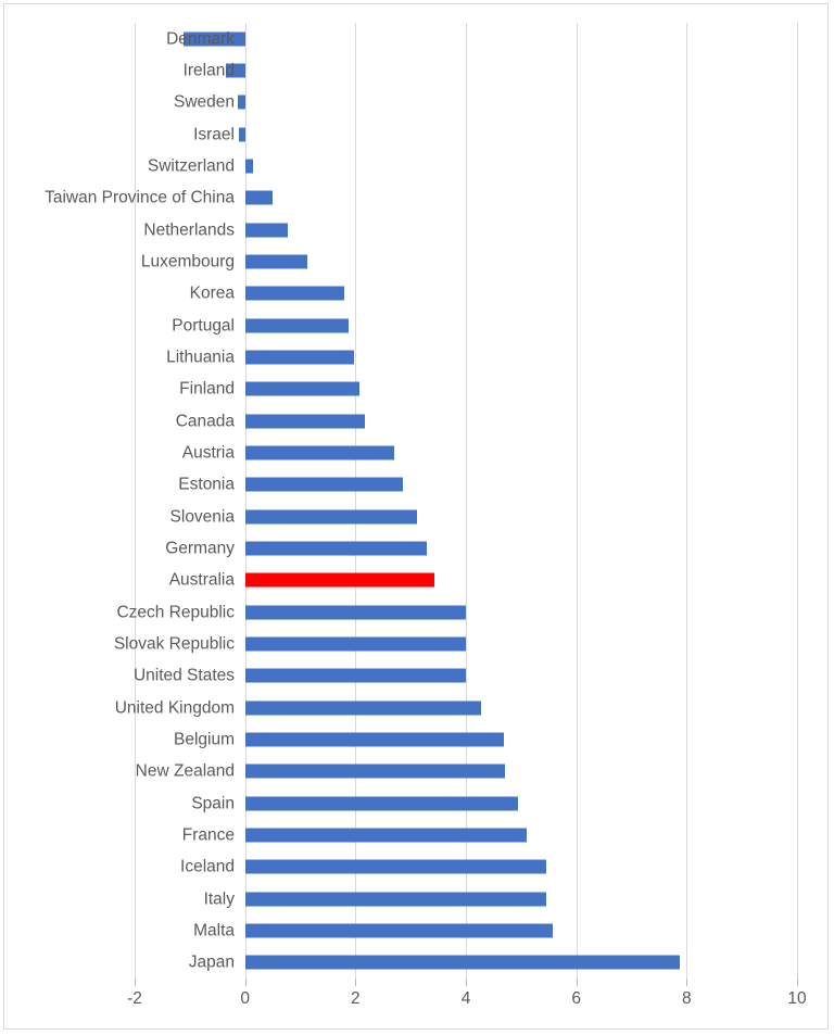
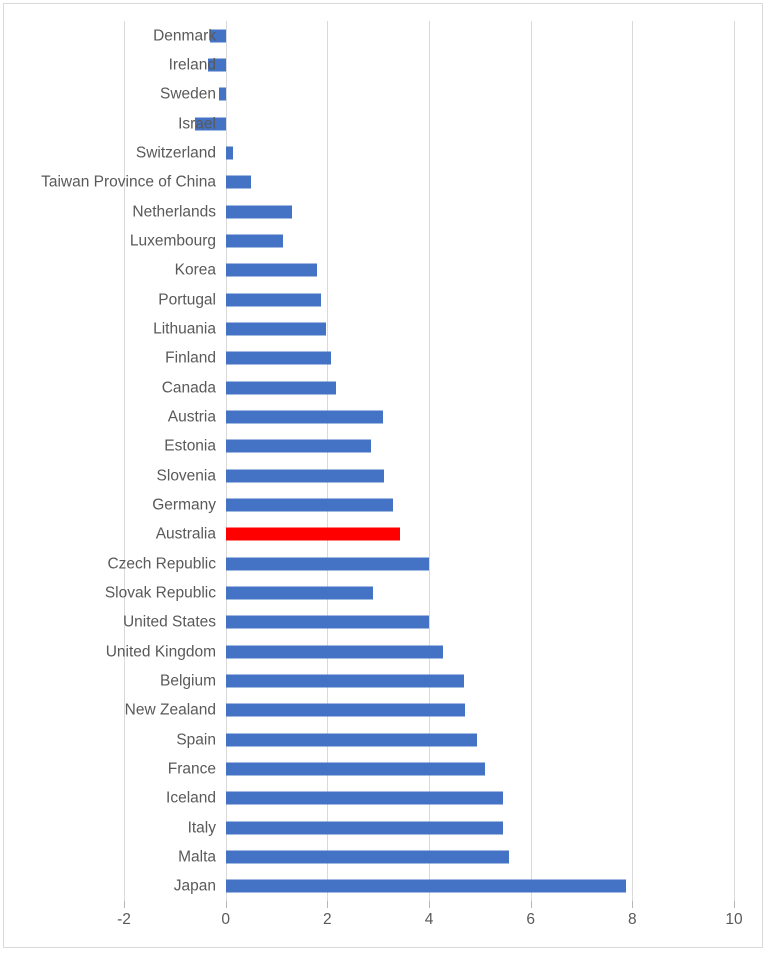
Denmark: -1.1 -> -0.3
Israel: -0.1 -> -0.6
Netherlands: 0.8 -> 1.3
Austria: 2.7 -> 3.1
Slovak Republic: 4.0 -> 2.9
